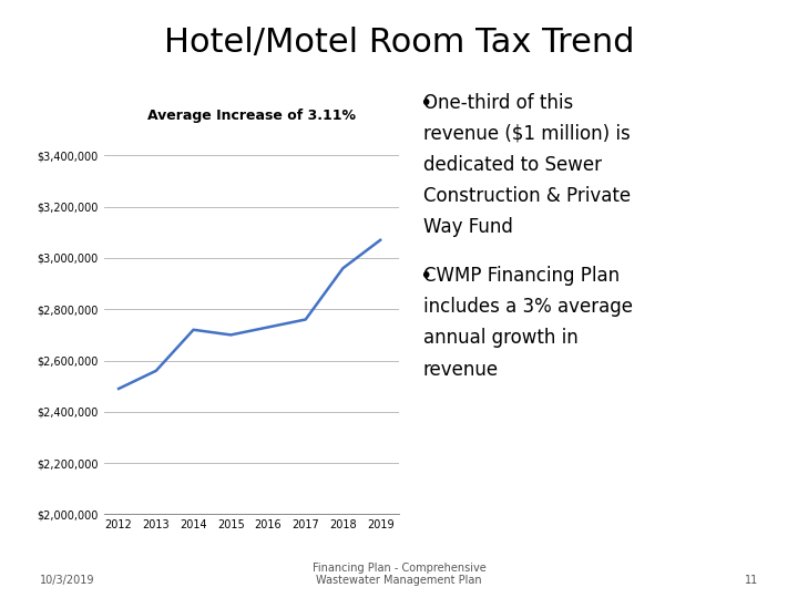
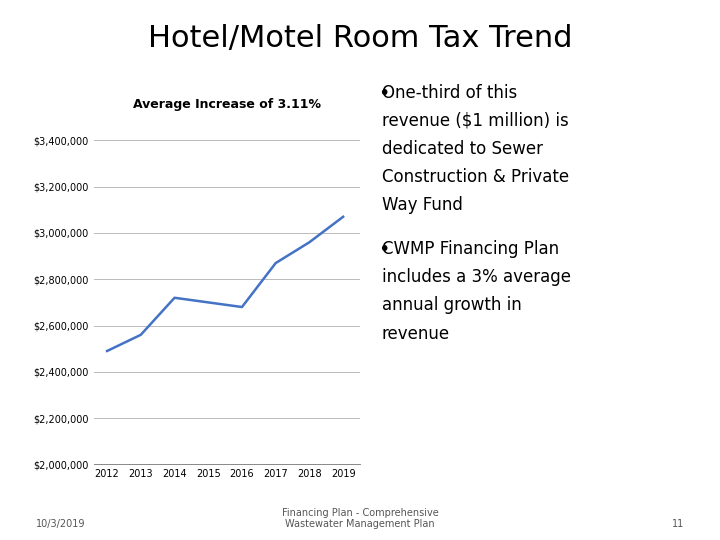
2016: $2,730,000 -> $2,680,000
2017: $2,760,000 -> $2,870,000
